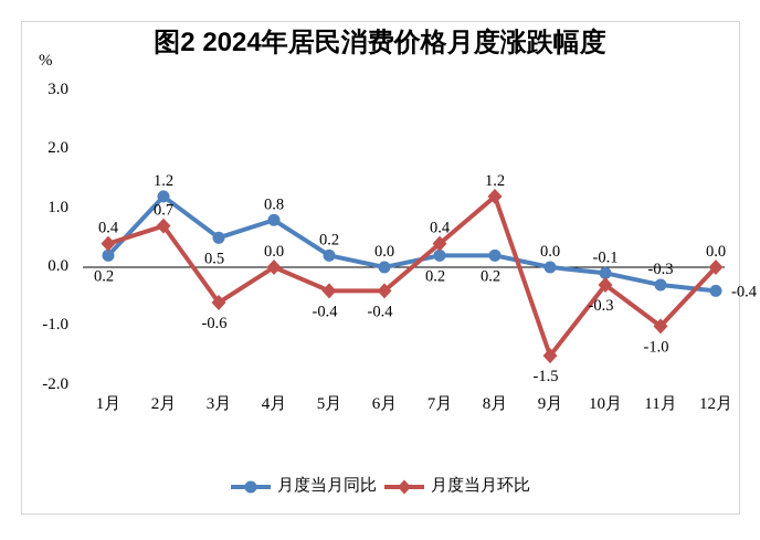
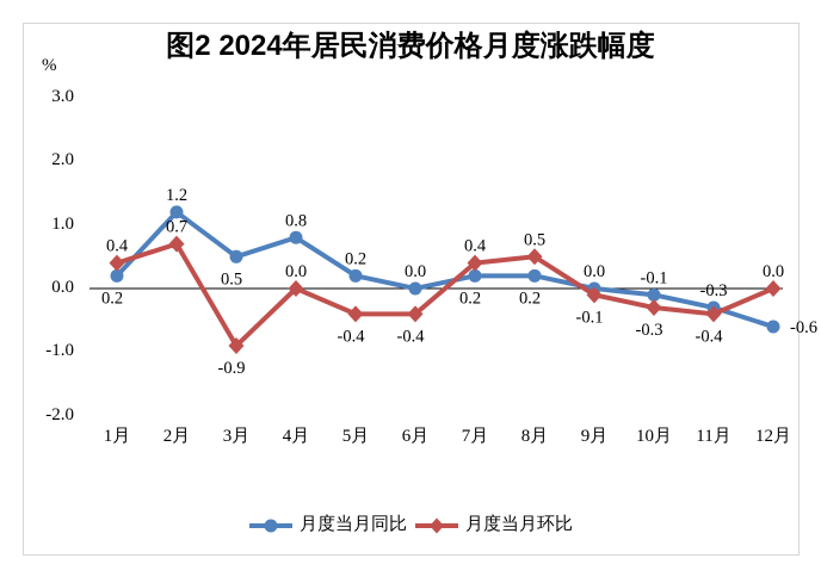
月度当月环比/3月: -0.6 -> -0.9
月度当月环比/8月: 1.2 -> 0.5
月度当月环比/9月: -1.5 -> -0.1
月度当月环比/11月: -1.0 -> -0.4
月度当月同比/12月: -0.4 -> -0.6
